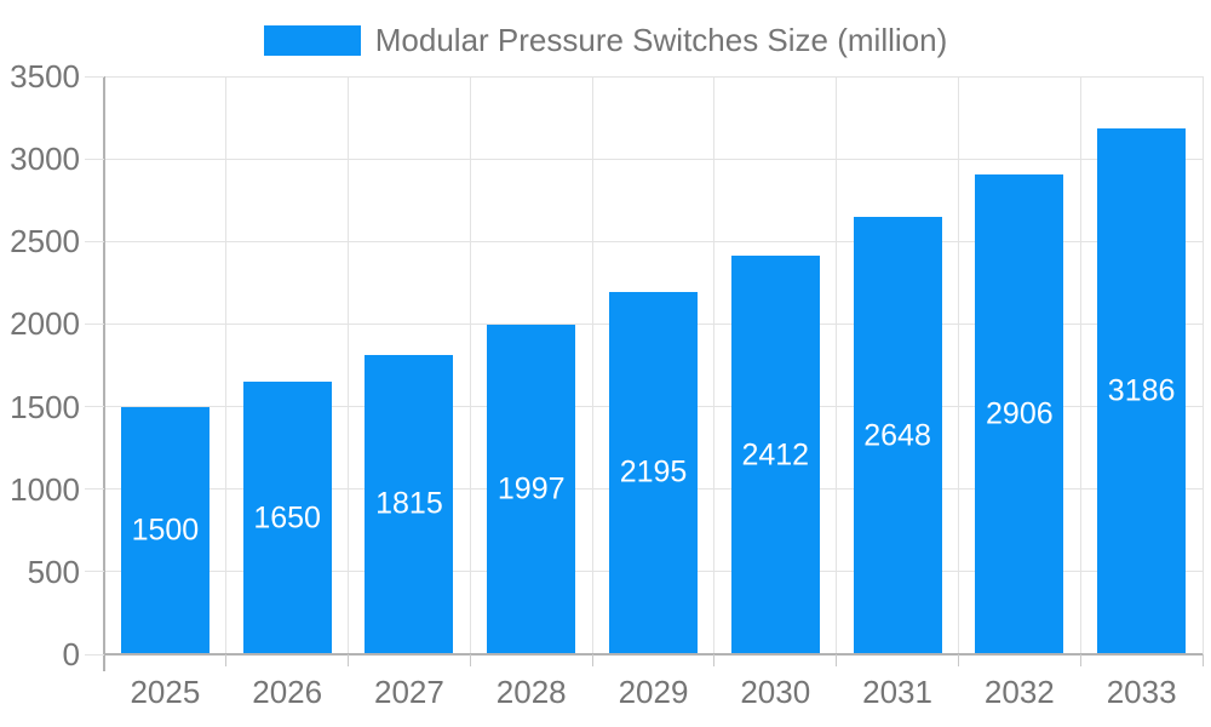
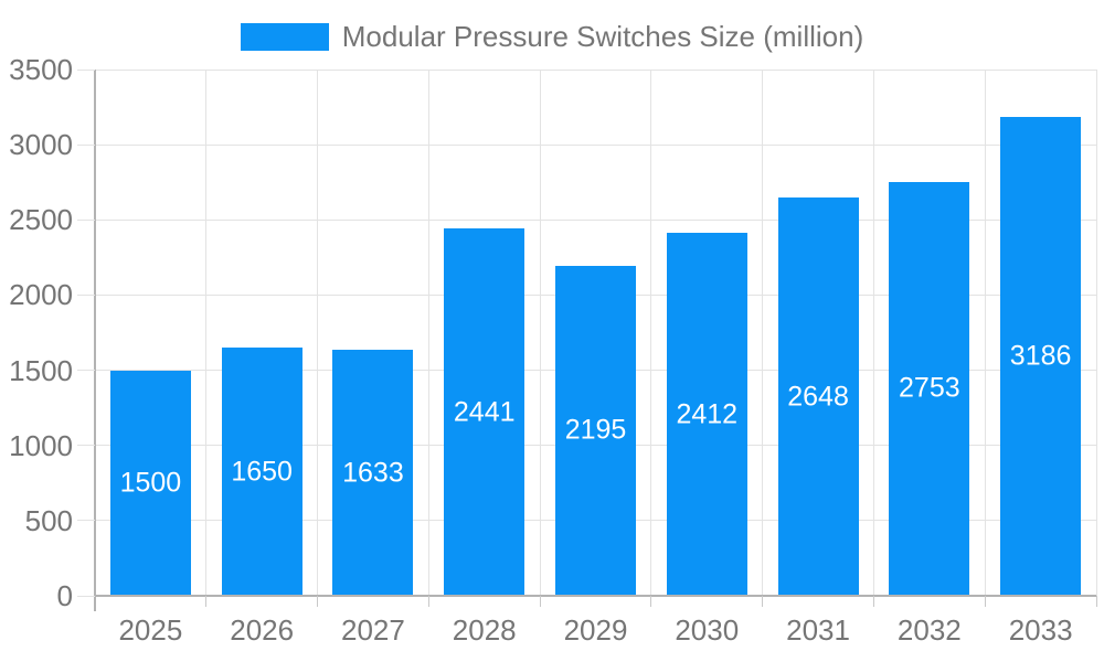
2027: 1815 -> 1633
2028: 1997 -> 2441
2032: 2906 -> 2753
